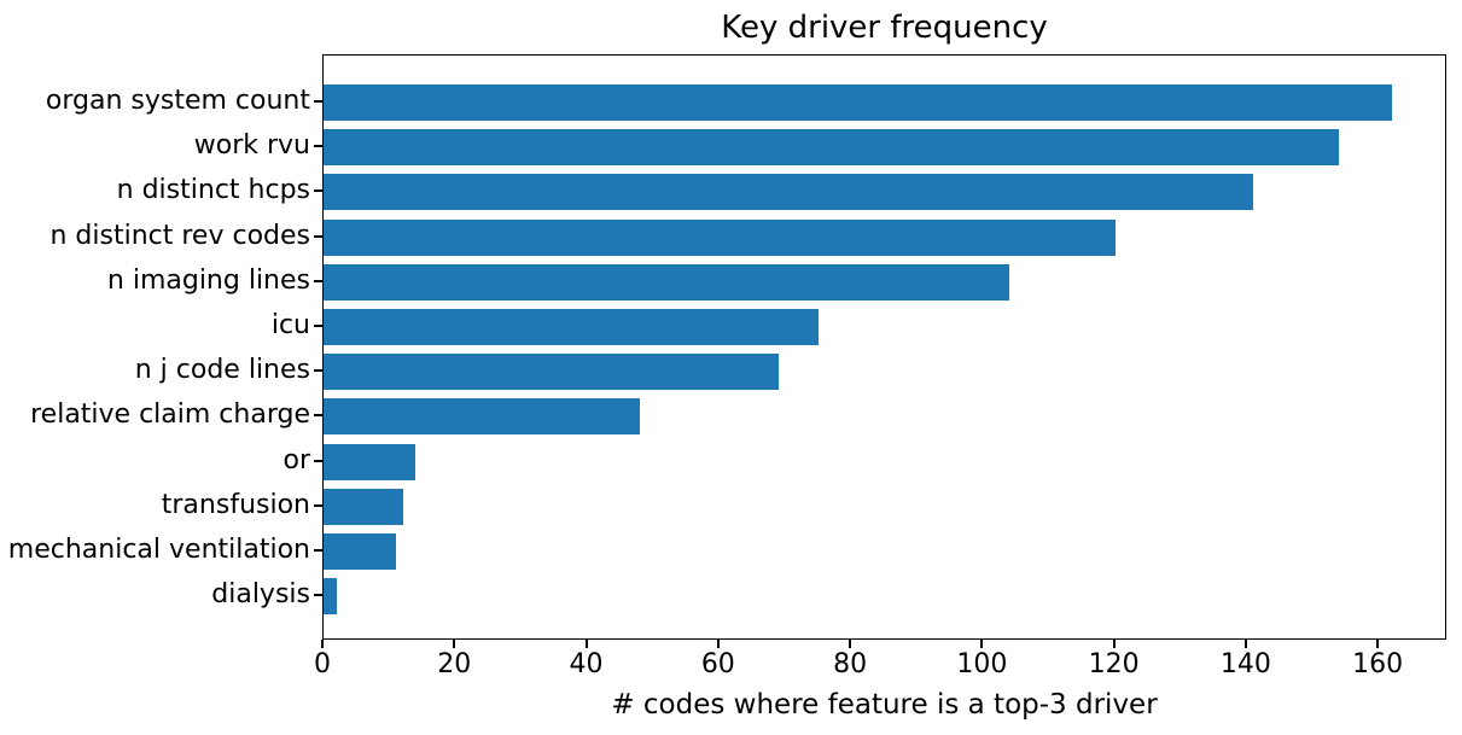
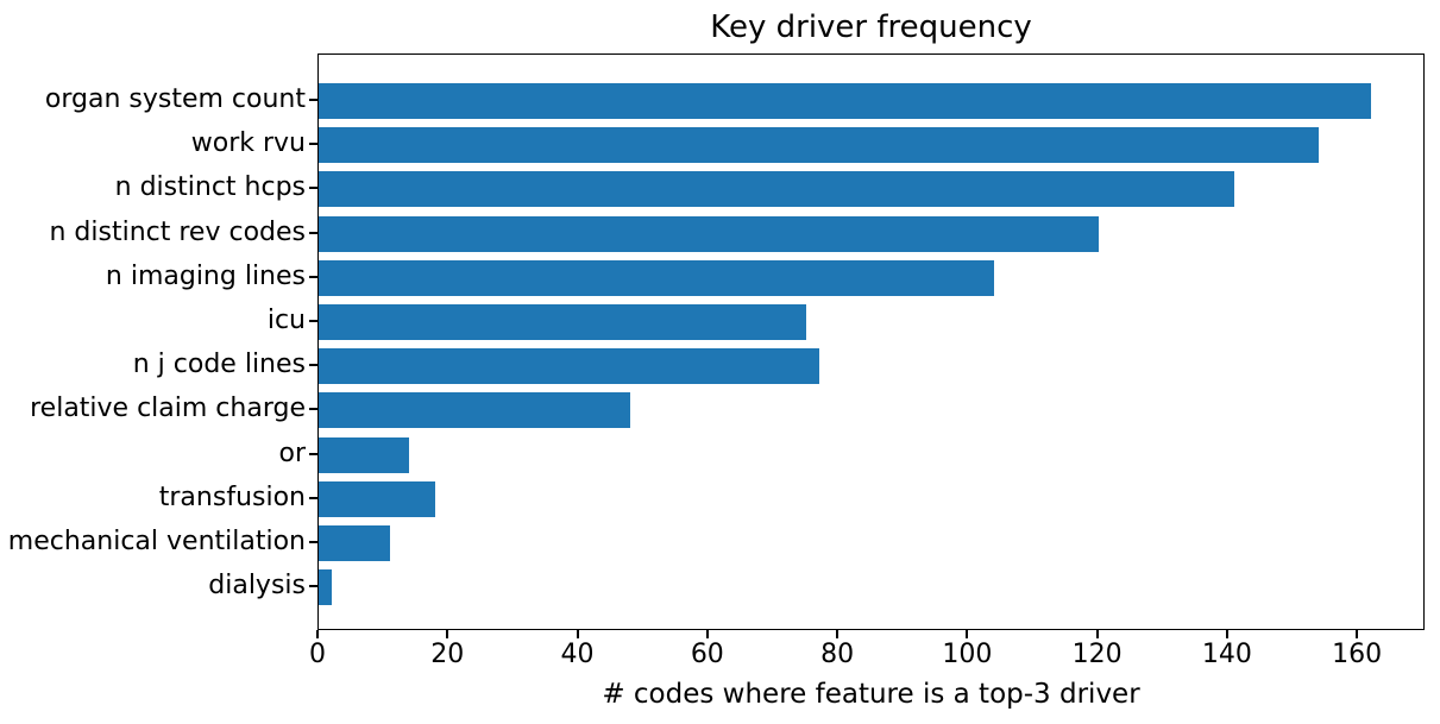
n j code lines: 69 -> 77
transfusion: 12 -> 18
